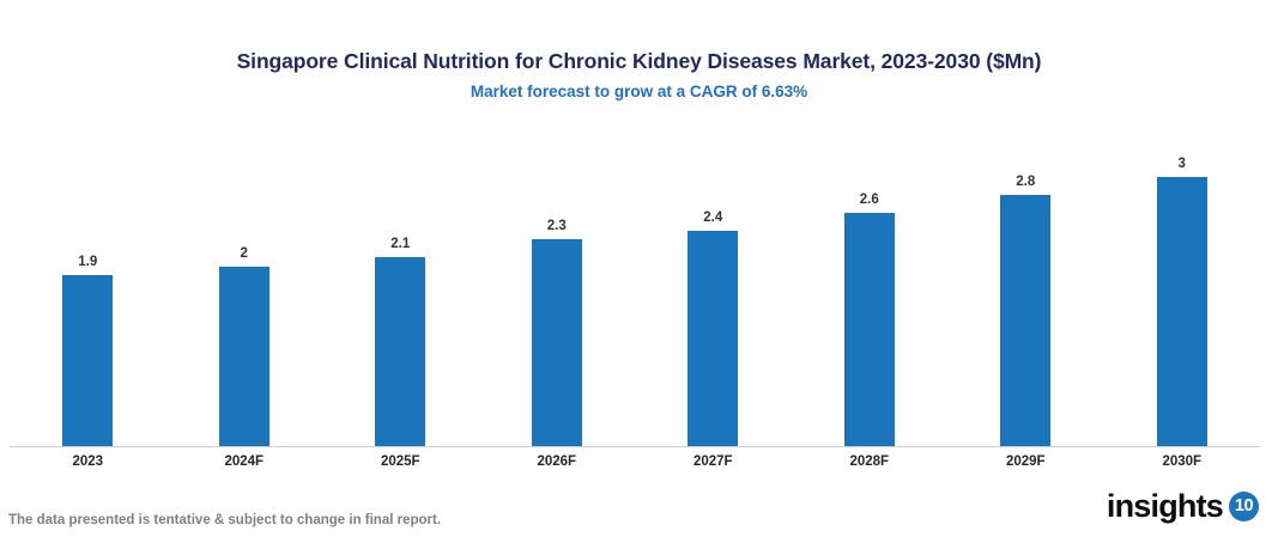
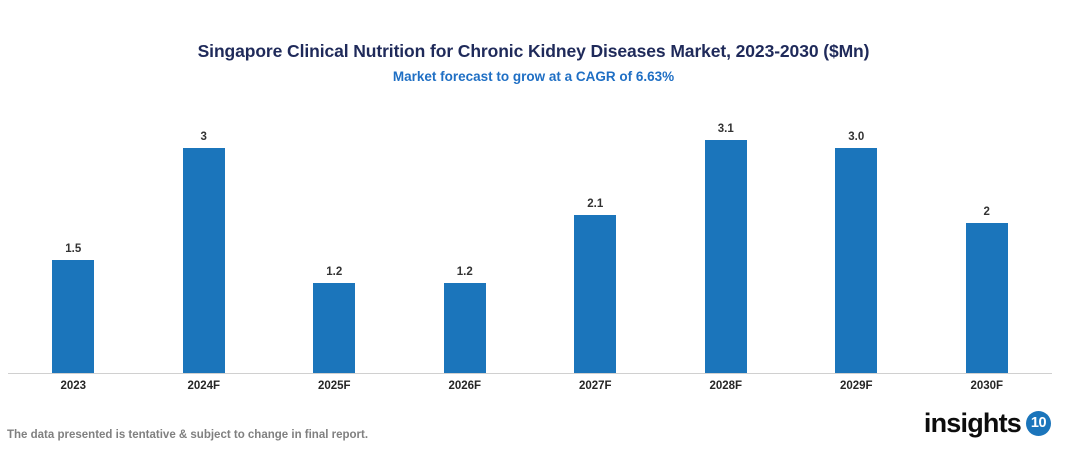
2023: 1.9 -> 1.5
2024F: 2 -> 3
2025F: 2.1 -> 1.2
2026F: 2.3 -> 1.2
2027F: 2.4 -> 2.1
2028F: 2.6 -> 3.1
2029F: 2.8 -> 3.0
2030F: 3 -> 2
